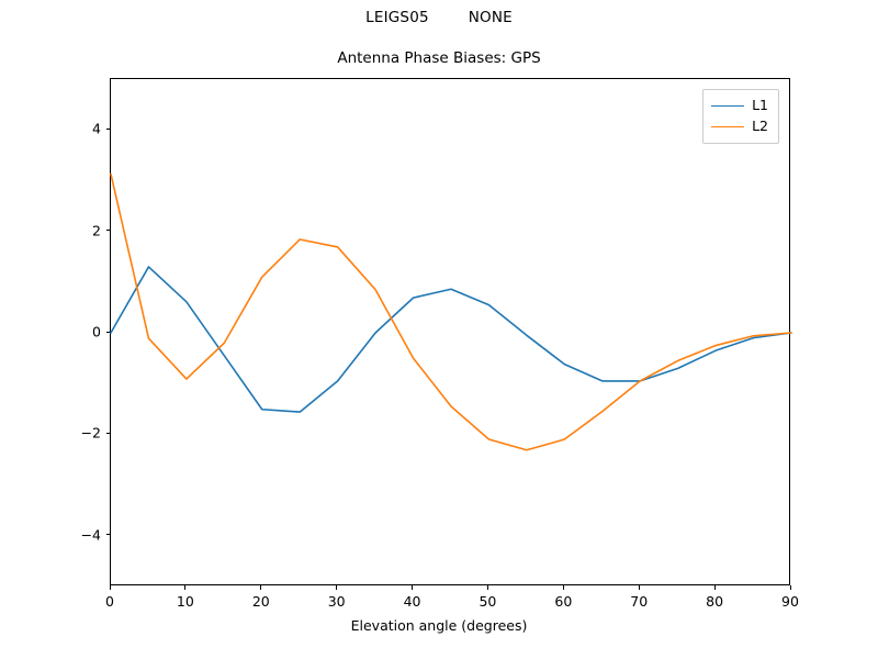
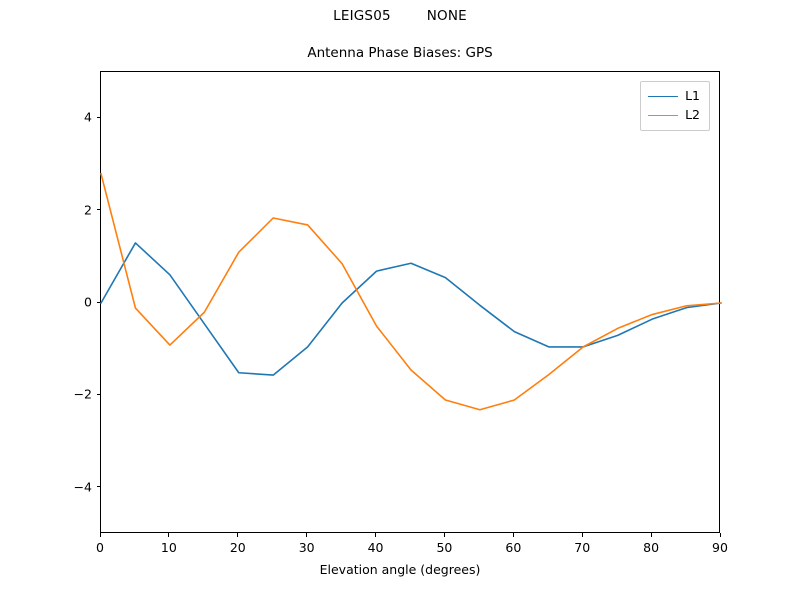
L2/0: 3.1 -> 2.8
